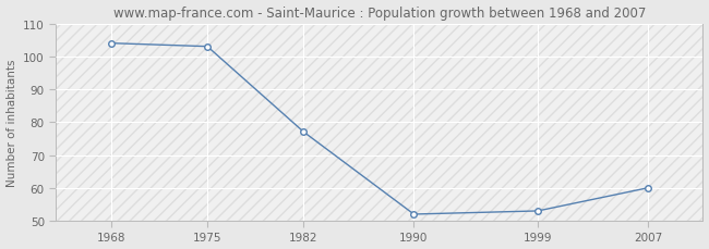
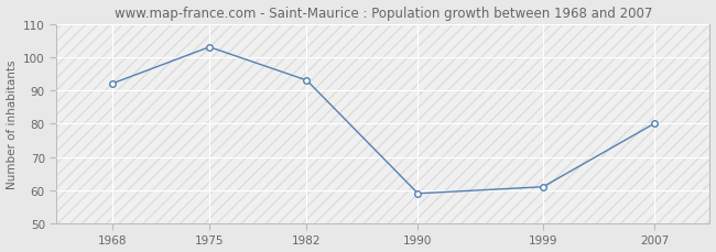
1968: 104 -> 92
1982: 77 -> 93
1990: 52 -> 59
1999: 53 -> 61
2007: 60 -> 80
